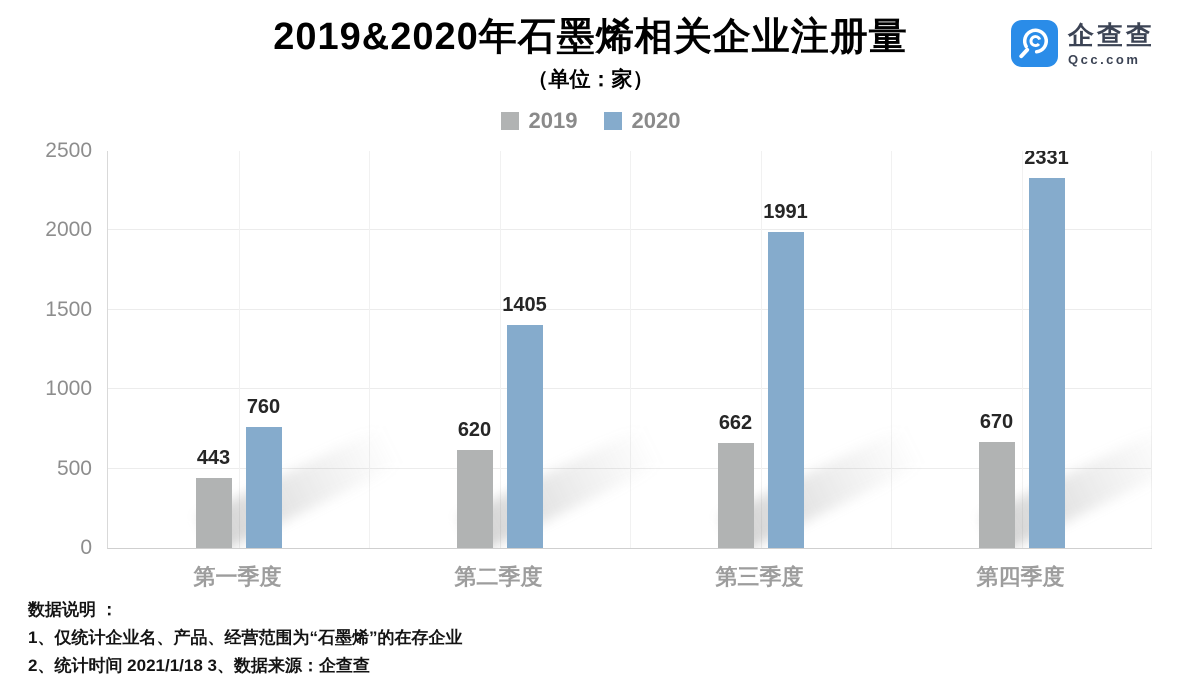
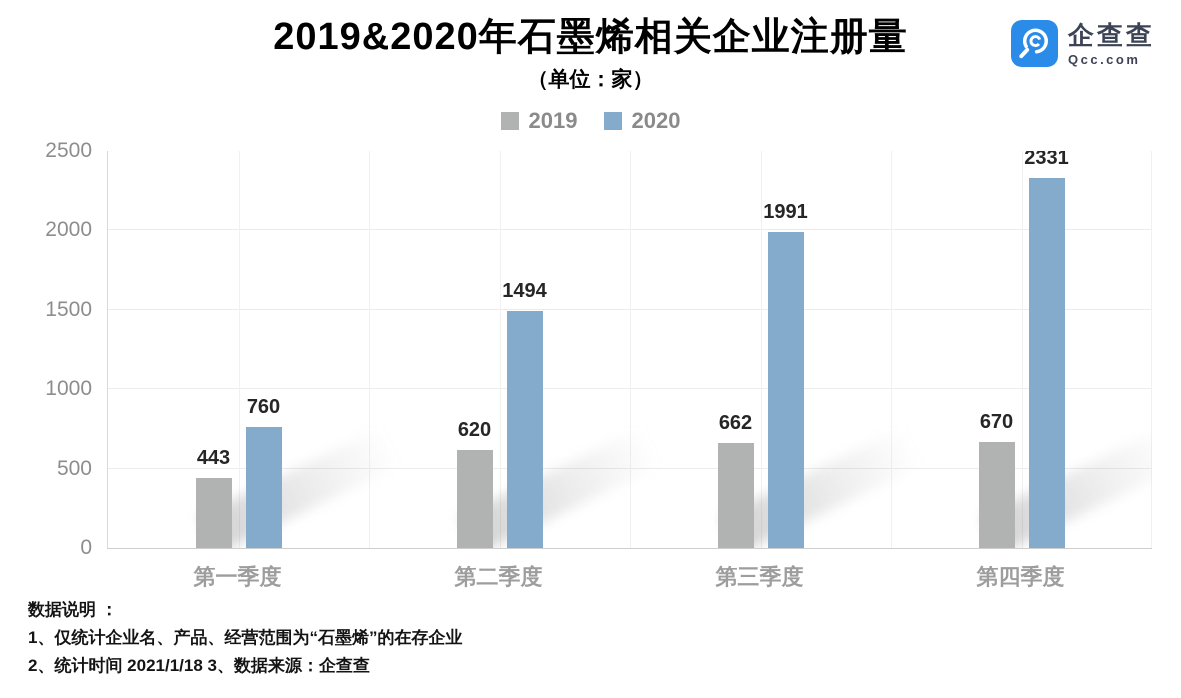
2020/第二季度: 1405 -> 1494
